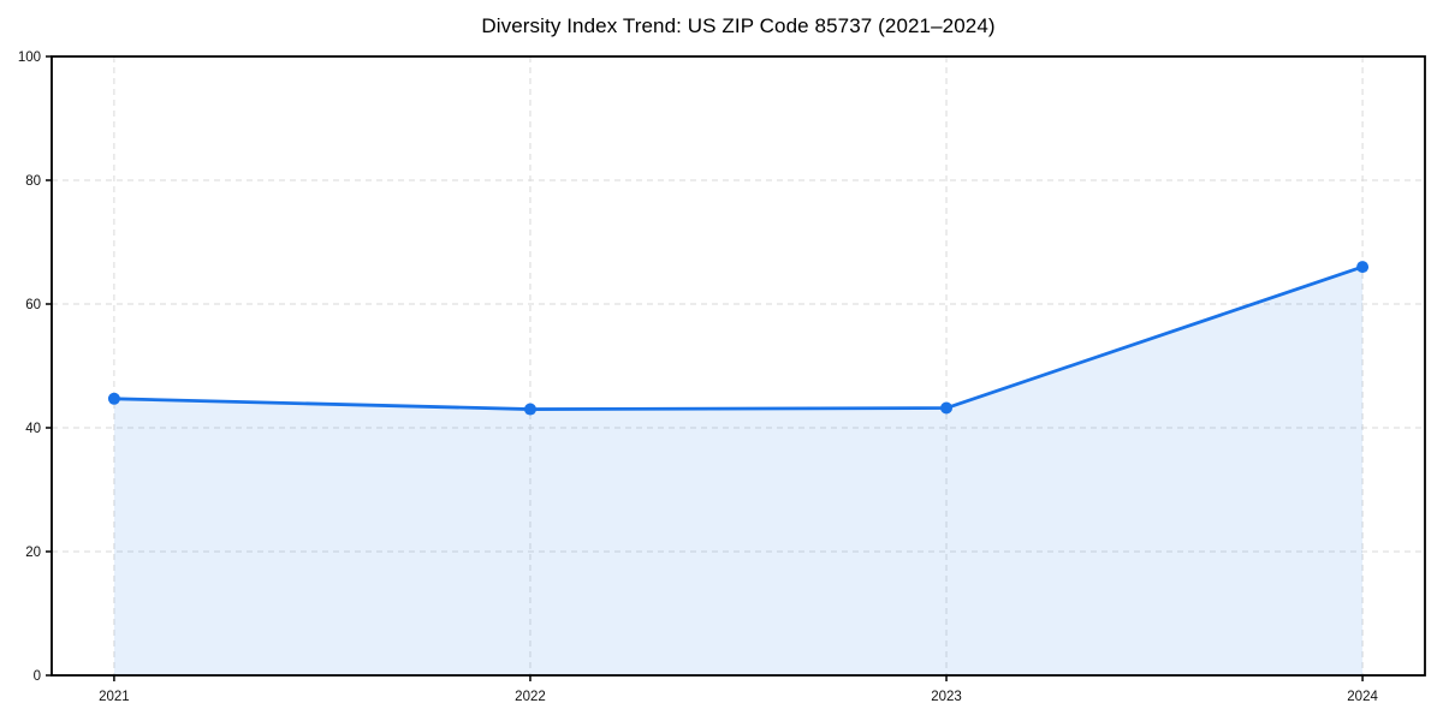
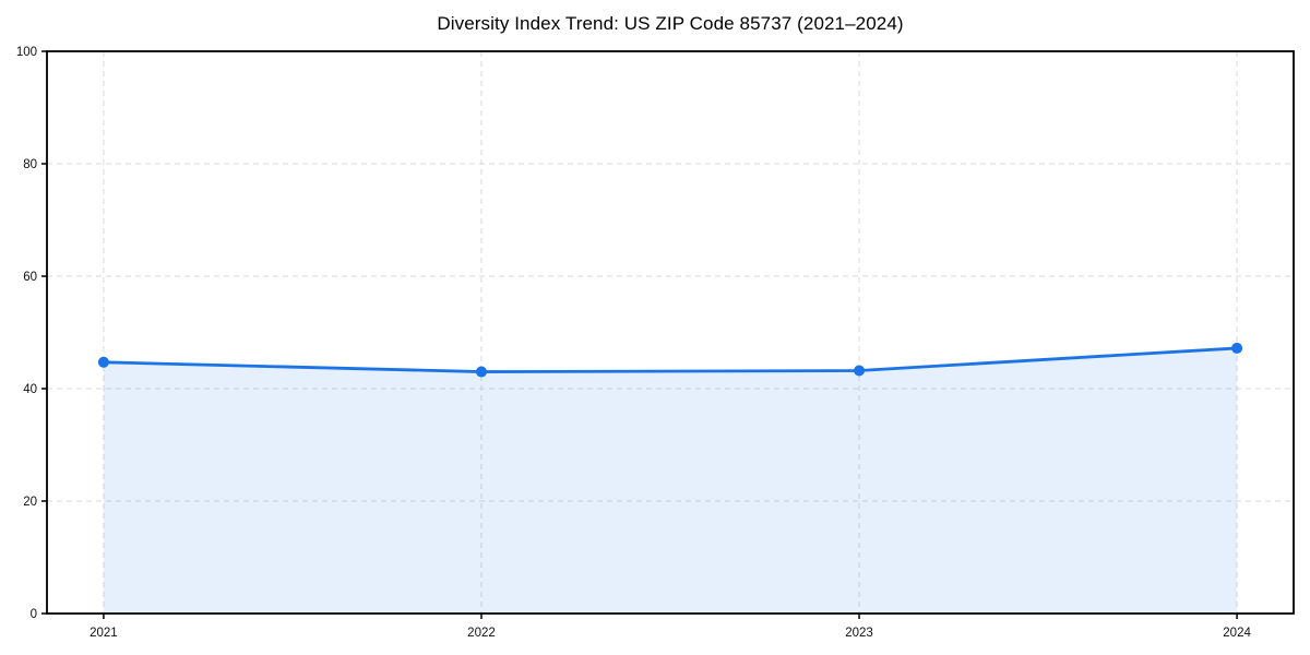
2024: 66 -> 47
